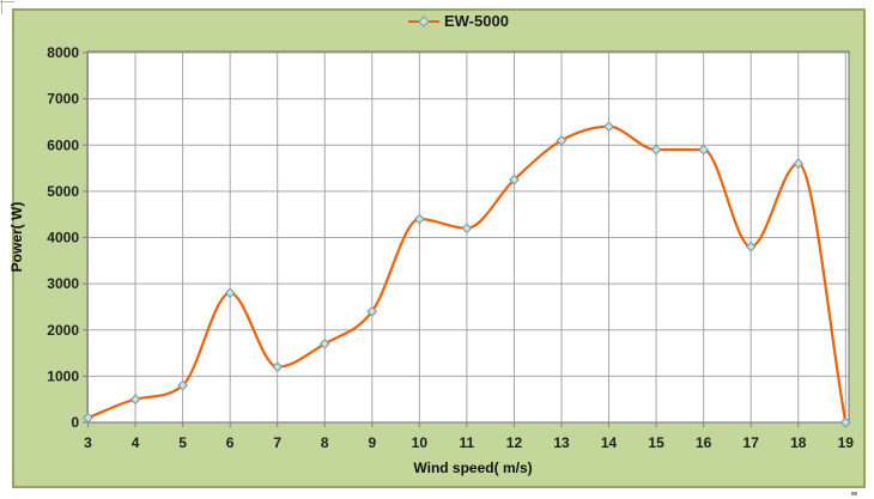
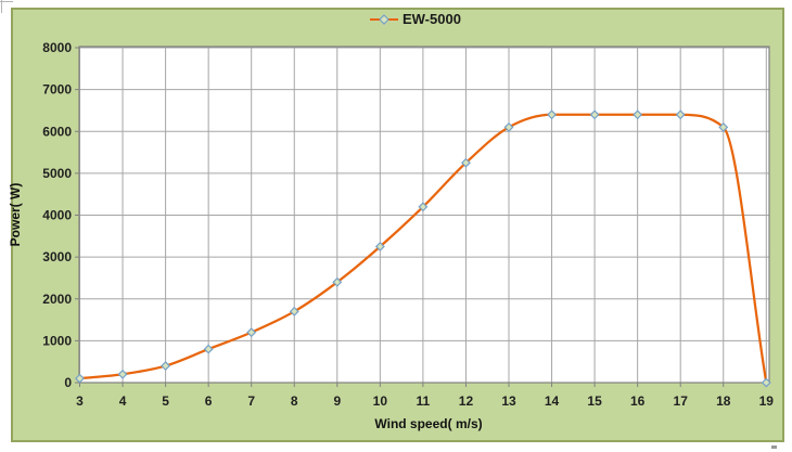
4: 500 -> 200
5: 800 -> 400
6: 2800 -> 800
10: 4400 -> 3200
15: 5900 -> 6400
16: 5900 -> 6400
17: 3800 -> 6400
18: 5600 -> 6100
